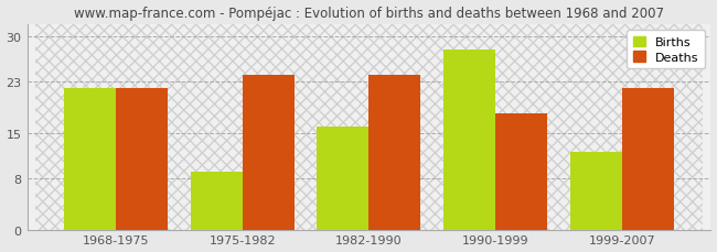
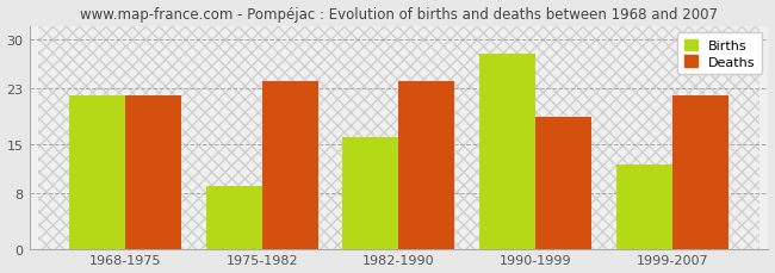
Deaths/1990-1999: 18 -> 19
